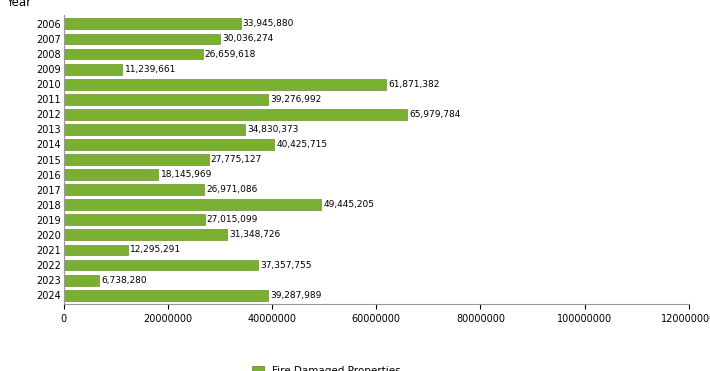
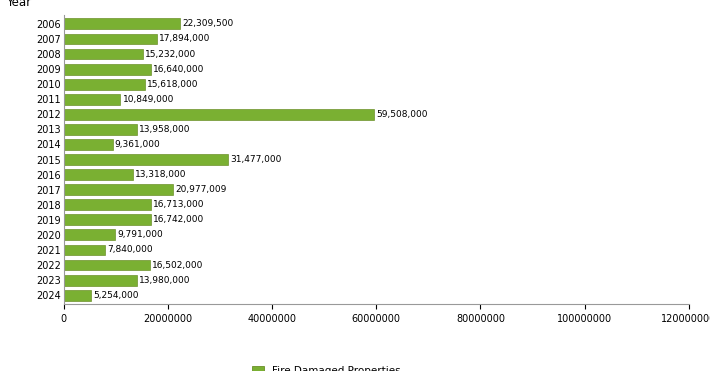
2006: 33,945,880 -> 22,309,500
2007: 30,036,274 -> 17,894,000
2008: 26,659,618 -> 15,232,000
2009: 11,239,661 -> 16,640,000
2010: 61,871,382 -> 15,618,000
2011: 39,276,992 -> 10,849,000
2012: 65,979,784 -> 59,508,000
2013: 34,830,373 -> 13,958,000
2014: 40,425,715 -> 9,361,000
2015: 27,775,127 -> 31,477,000
2016: 18,145,969 -> 13,318,000
2017: 26,971,086 -> 20,977,009
2018: 49,445,205 -> 16,713,000
2019: 27,015,099 -> 16,742,000
2020: 31,348,726 -> 9,791,000
2021: 12,295,291 -> 7,840,000
2022: 37,357,755 -> 16,502,000
2023: 6,738,280 -> 13,980,000
2024: 39,287,989 -> 5,254,000
